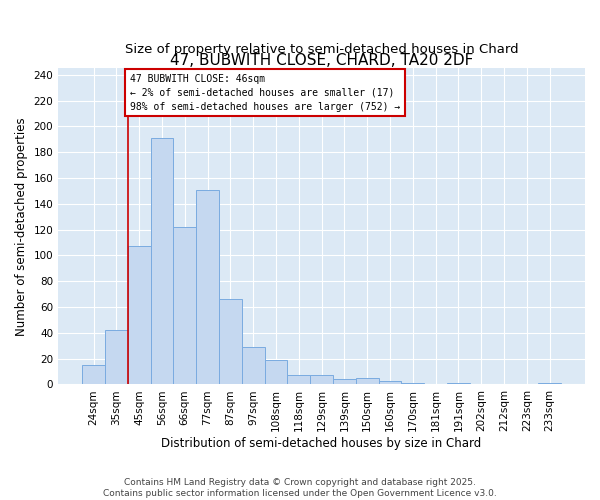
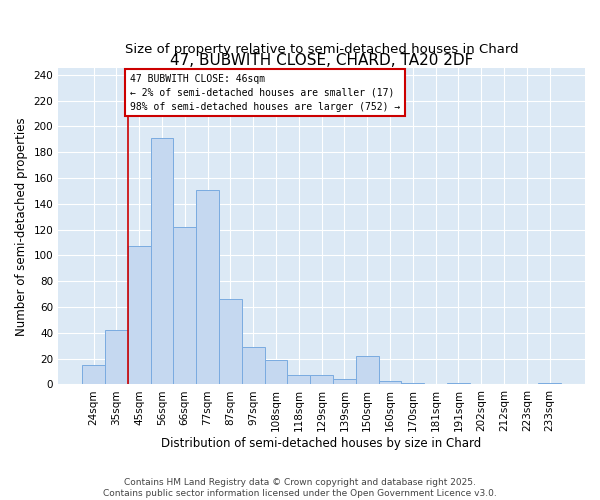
150sqm: 5 -> 22
